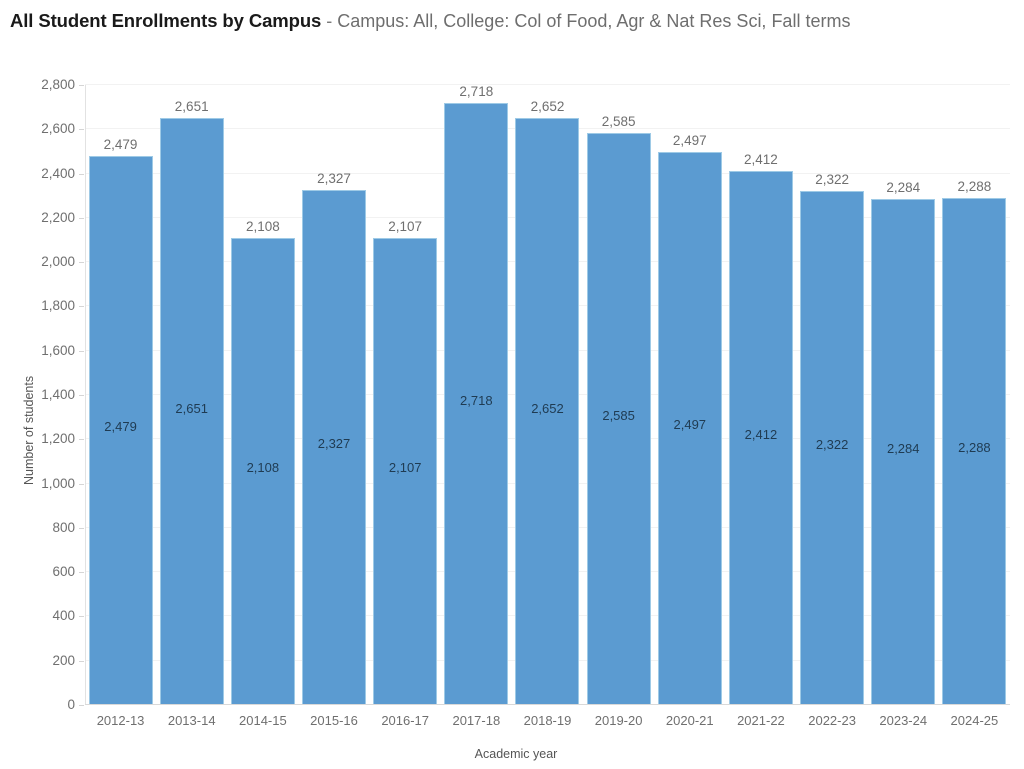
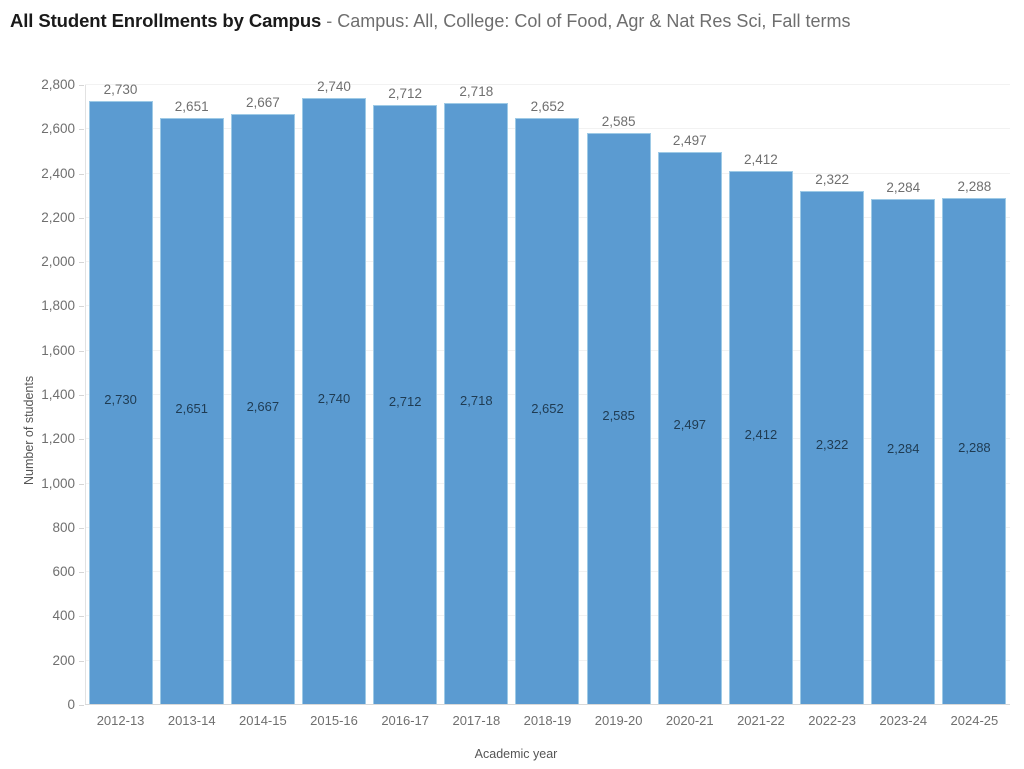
2012-13: 2,479 -> 2,730
2014-15: 2,108 -> 2,667
2015-16: 2,327 -> 2,740
2016-17: 2,107 -> 2,712
